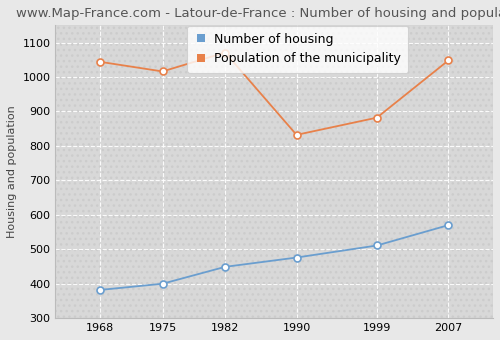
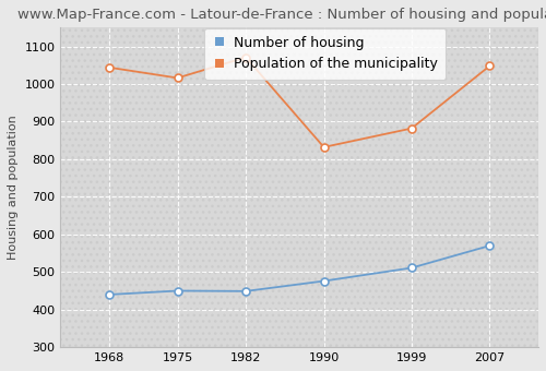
Number of housing/1968: 382 -> 440
Number of housing/1975: 400 -> 450
